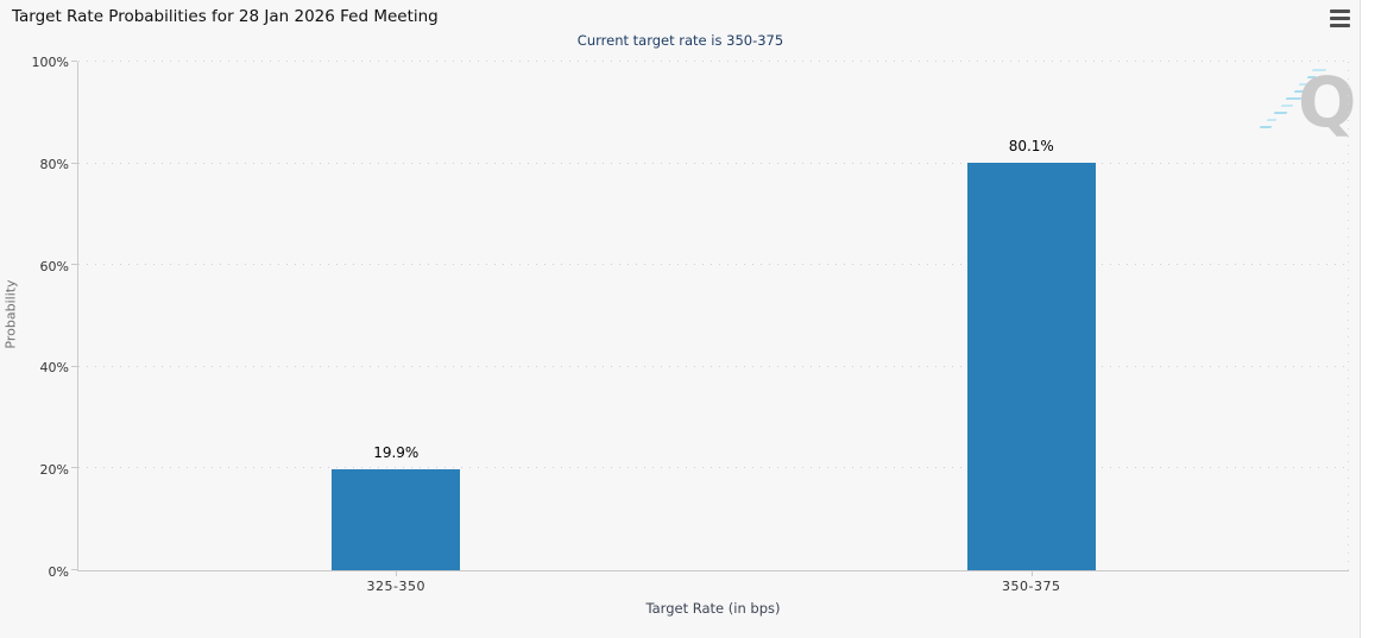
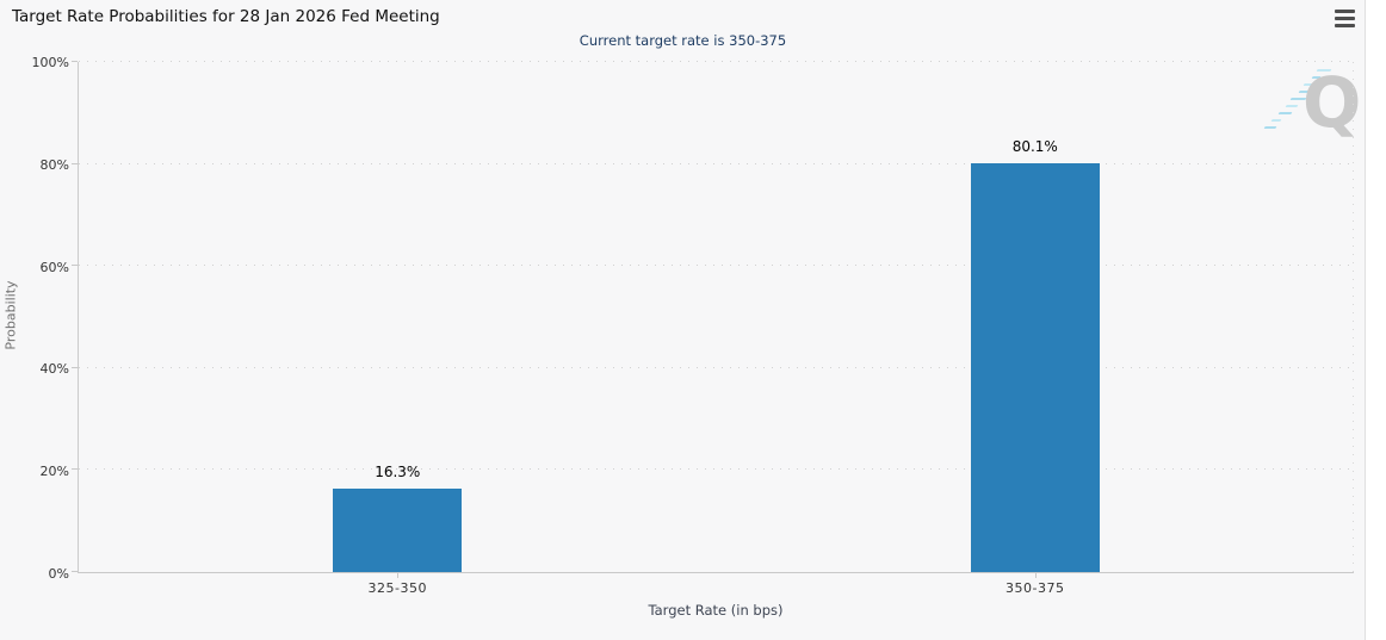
325-350: 19.9% -> 16.3%
